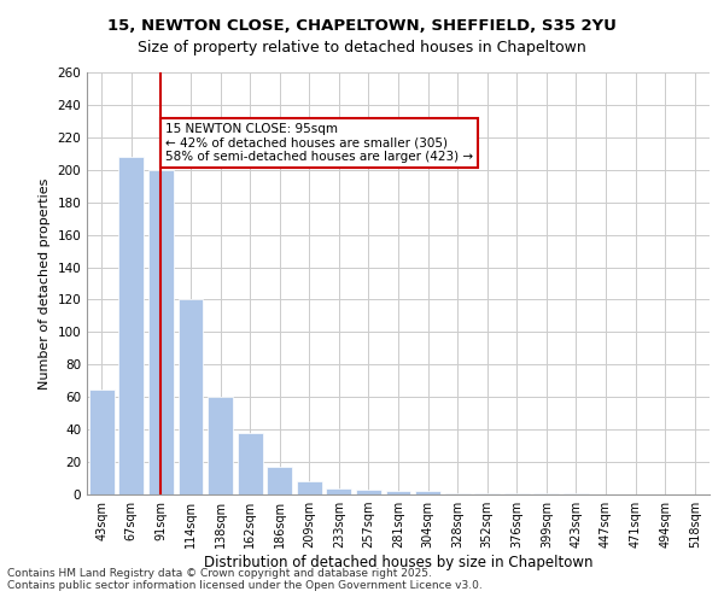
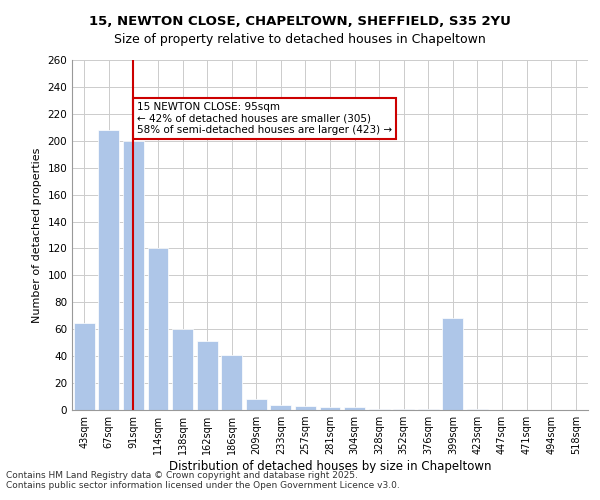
162sqm: 38 -> 51
186sqm: 17 -> 41
399sqm: 1 -> 68
